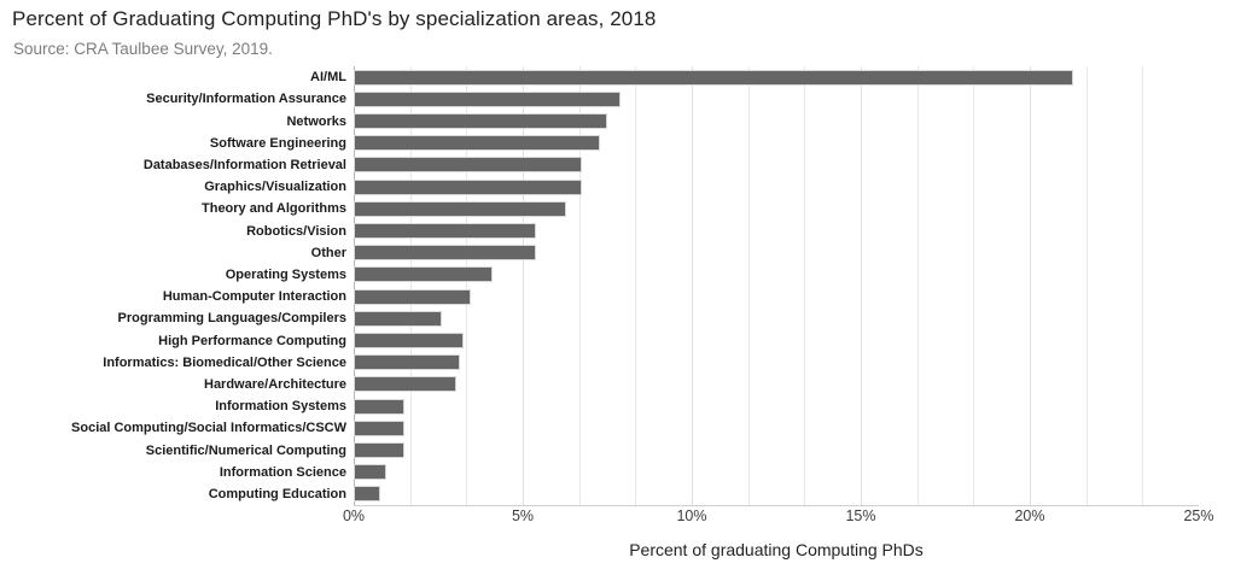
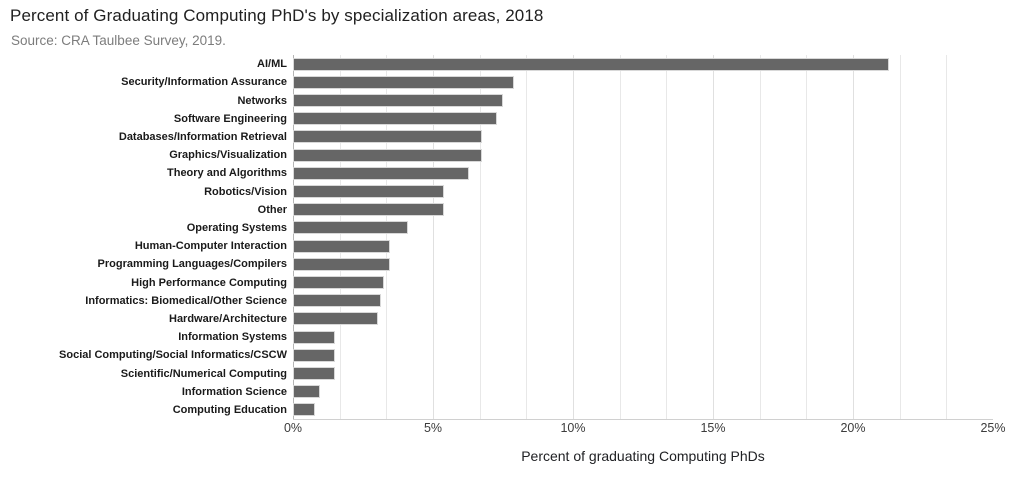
Programming Languages/Compilers: 2.6% -> 3.5%
